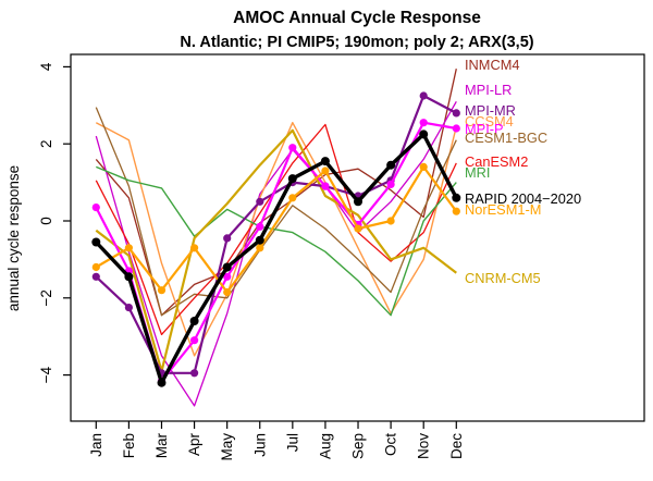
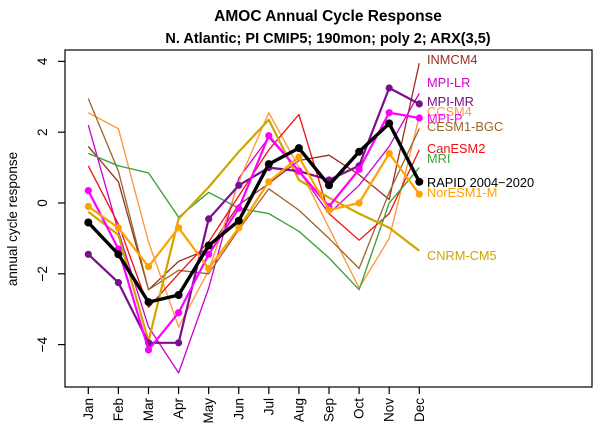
NorESM1-M/Jan: -1.2 -> -0.1
RAPID 2004−2020/Mar: -4.2 -> -2.8
CNRM-CM5/Oct: -1.0 -> -0.3
